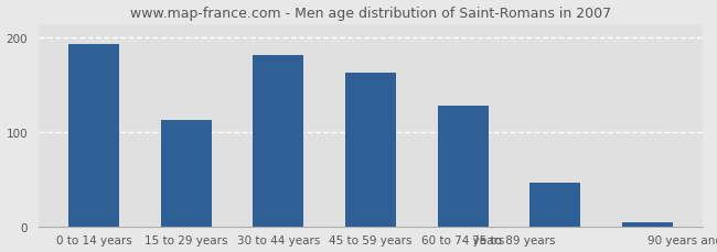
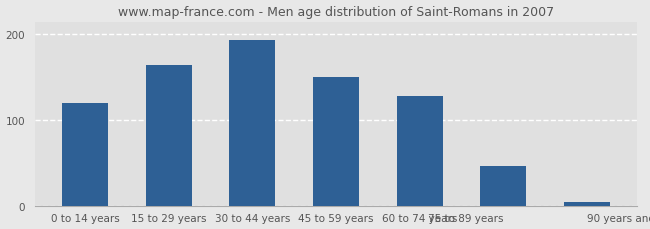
0 to 14 years: 193 -> 120
15 to 29 years: 113 -> 164
30 to 44 years: 182 -> 194
45 to 59 years: 163 -> 150
